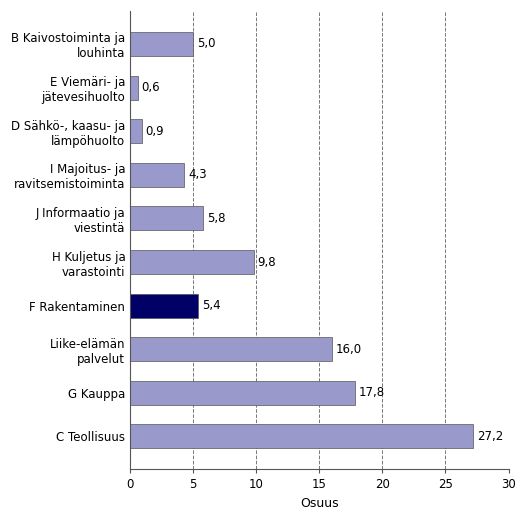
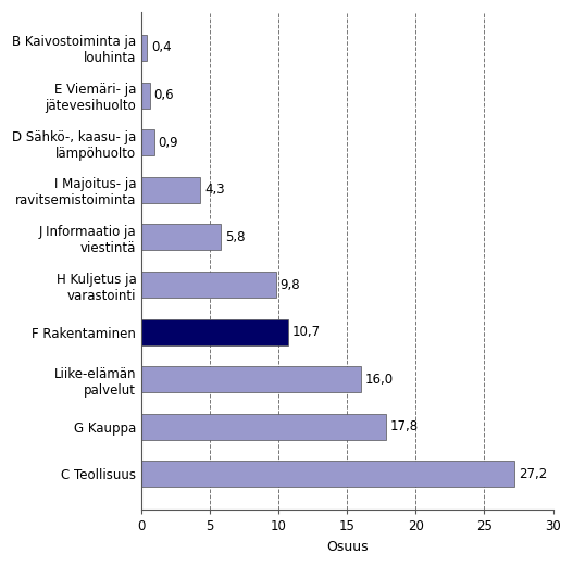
B Kaivostoiminta ja louhinta: 5,0 -> 0,4
F Rakentaminen: 5,4 -> 10,7
